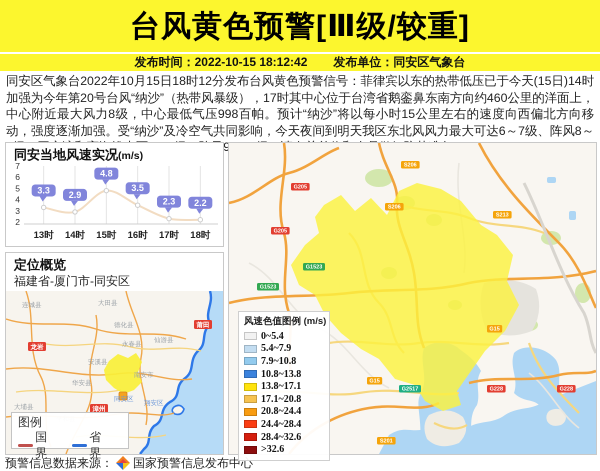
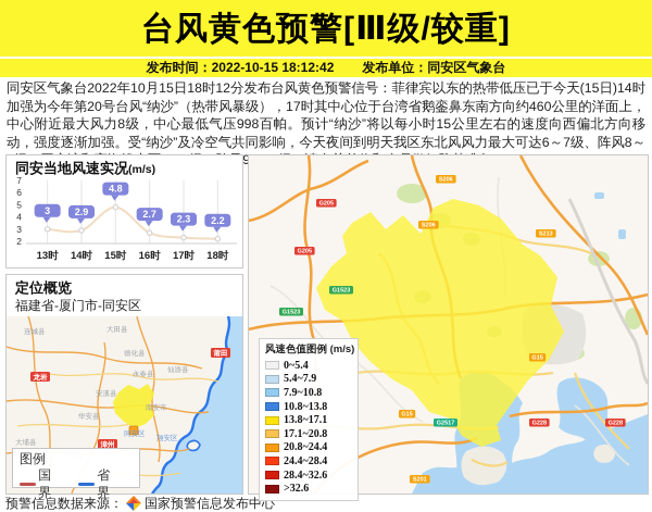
13时: 3.3 -> 3
16时: 3.5 -> 2.7
